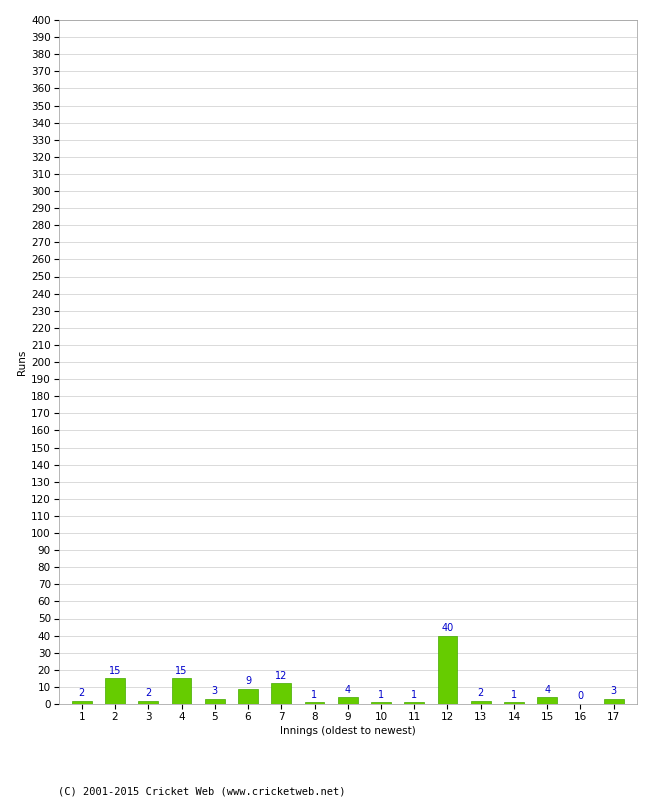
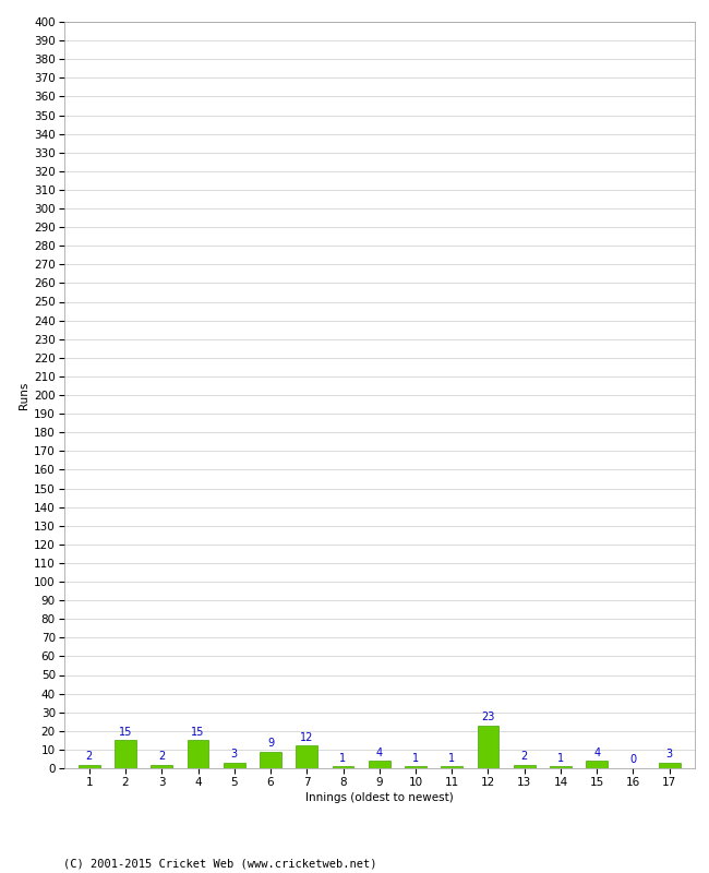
12: 40 -> 23
